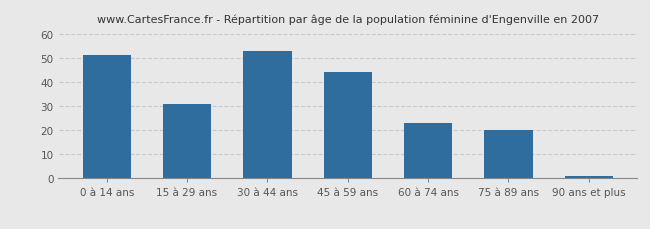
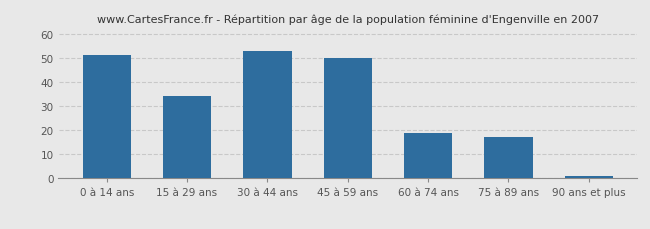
15 à 29 ans: 31 -> 34
45 à 59 ans: 44 -> 50
60 à 74 ans: 23 -> 19
75 à 89 ans: 20 -> 17
